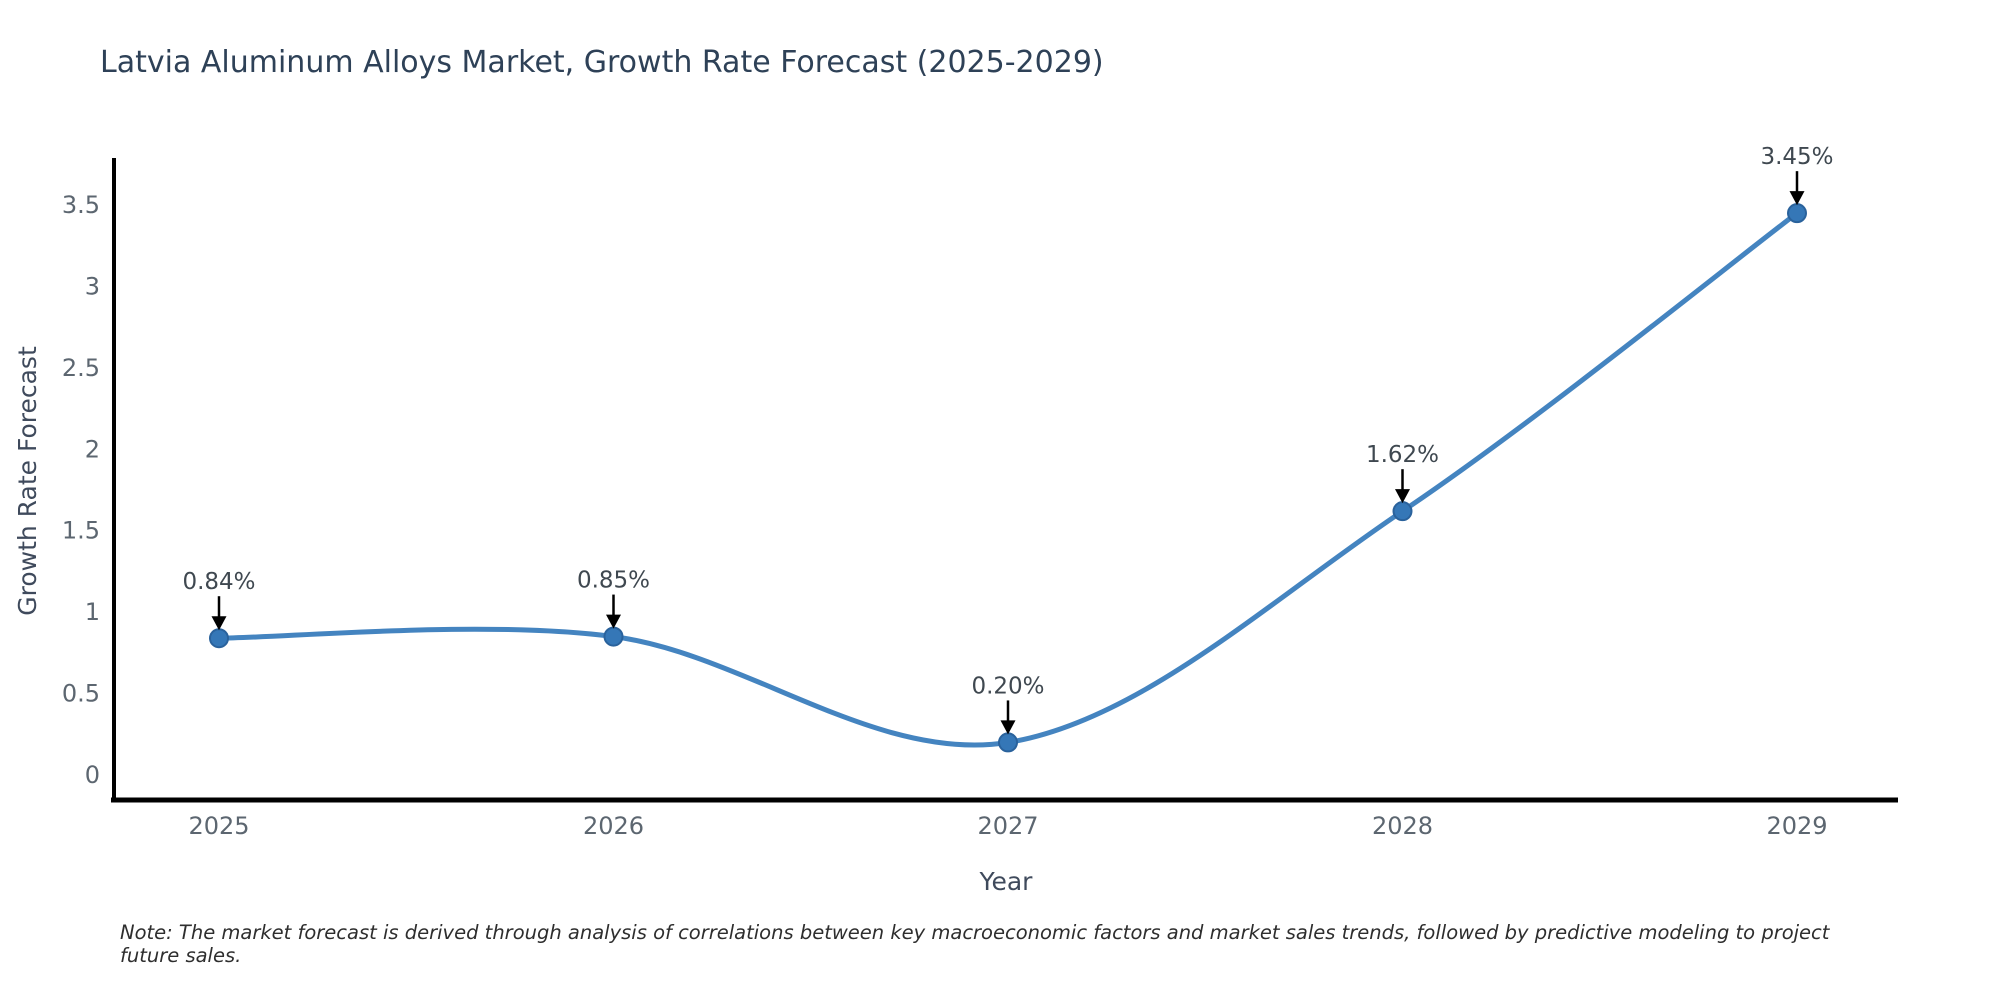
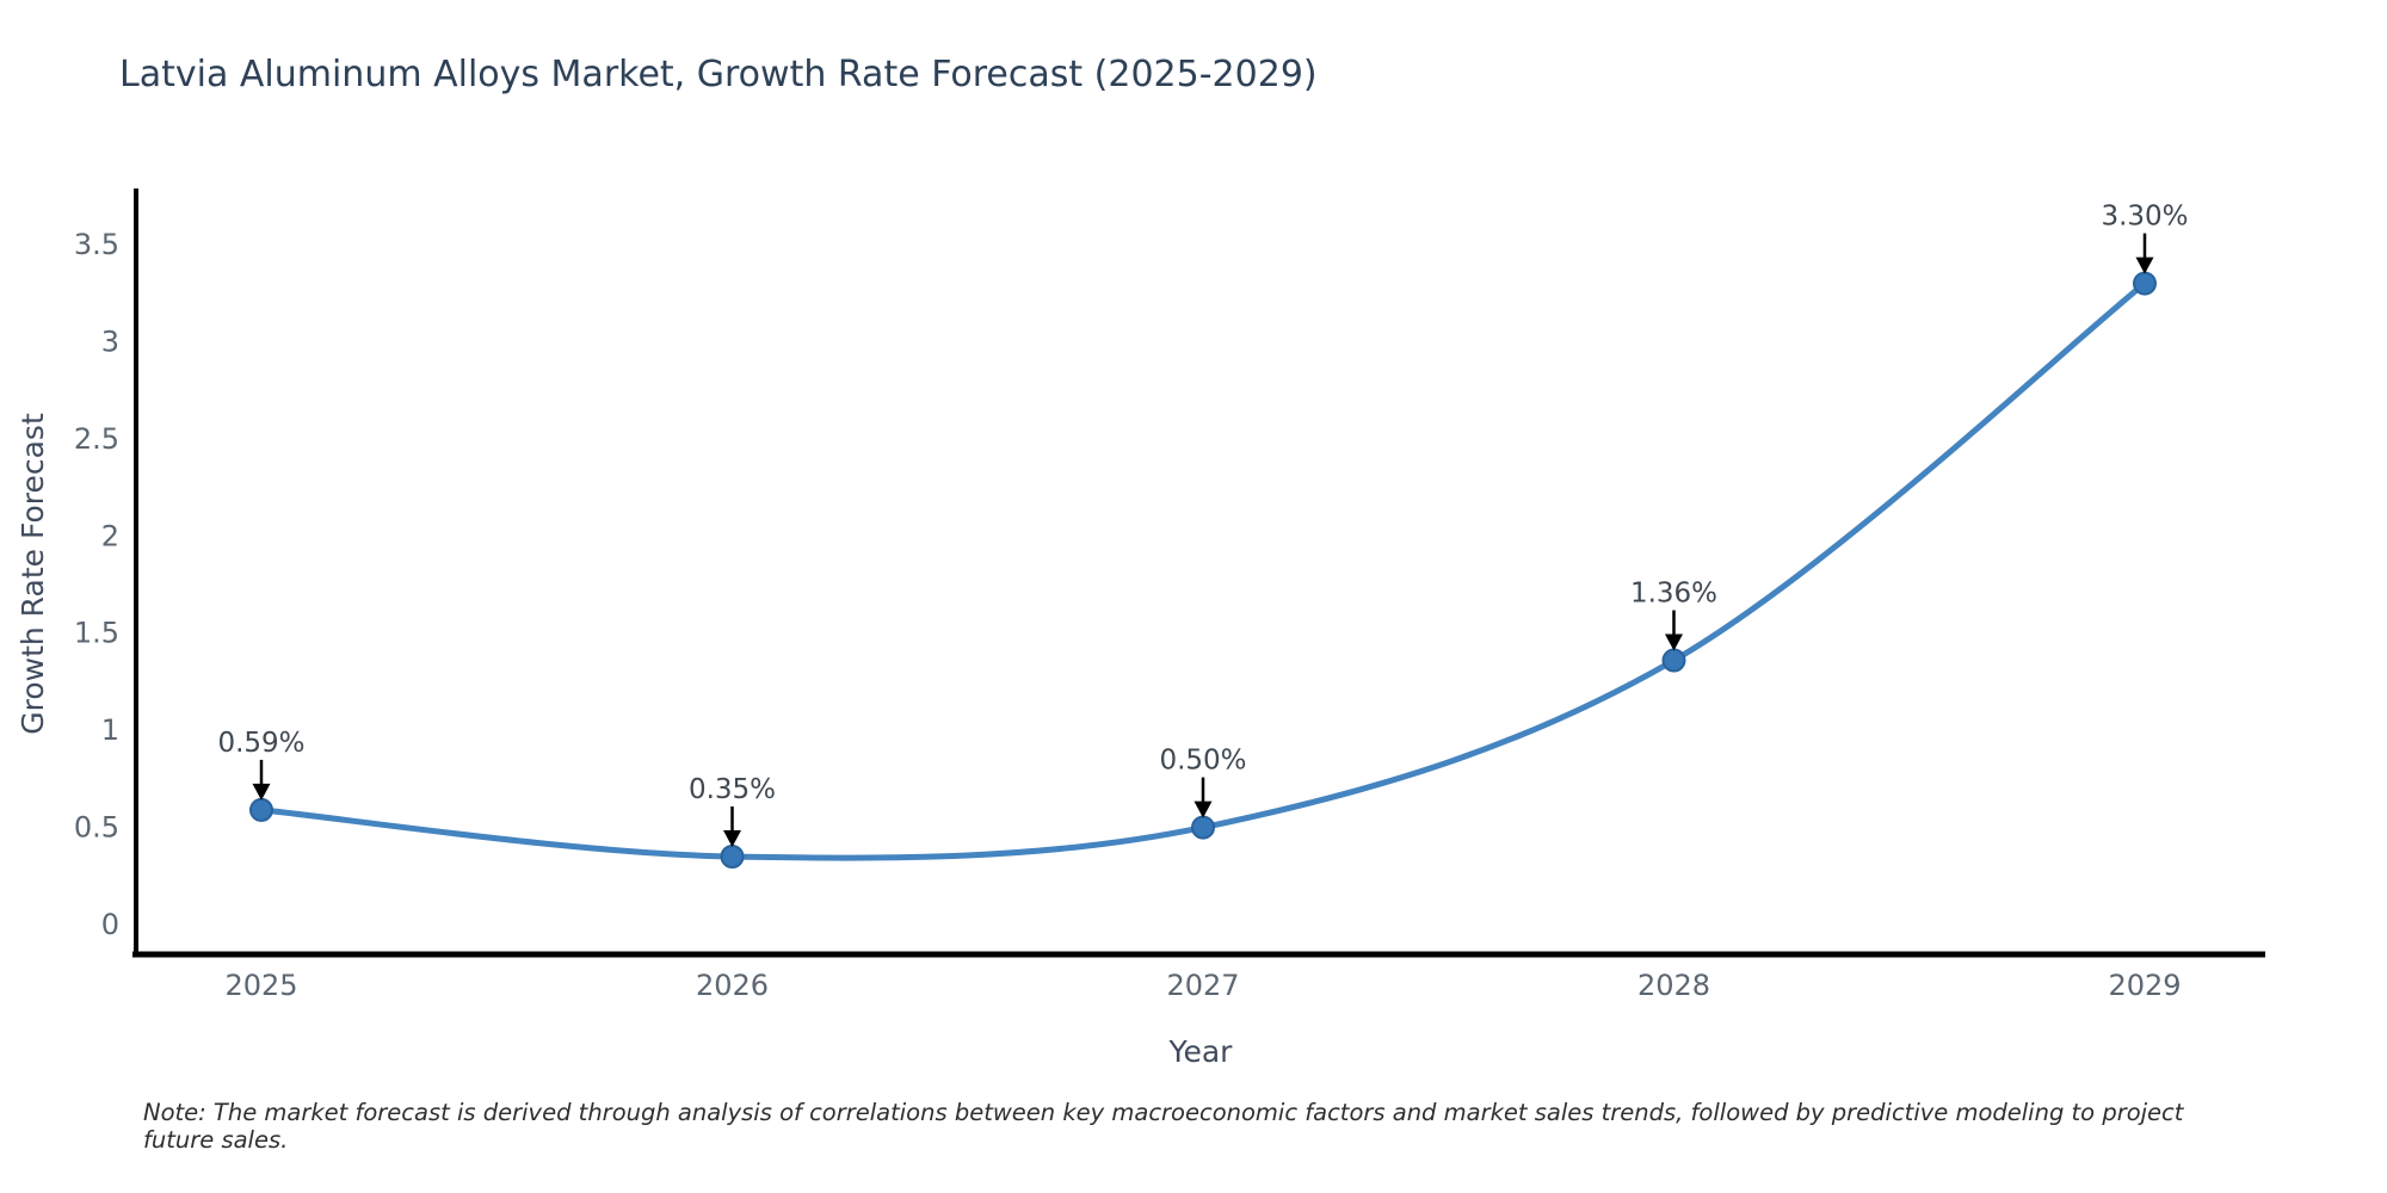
2025: 0.84% -> 0.59%
2026: 0.85% -> 0.35%
2027: 0.20% -> 0.50%
2028: 1.62% -> 1.36%
2029: 3.45% -> 3.30%
